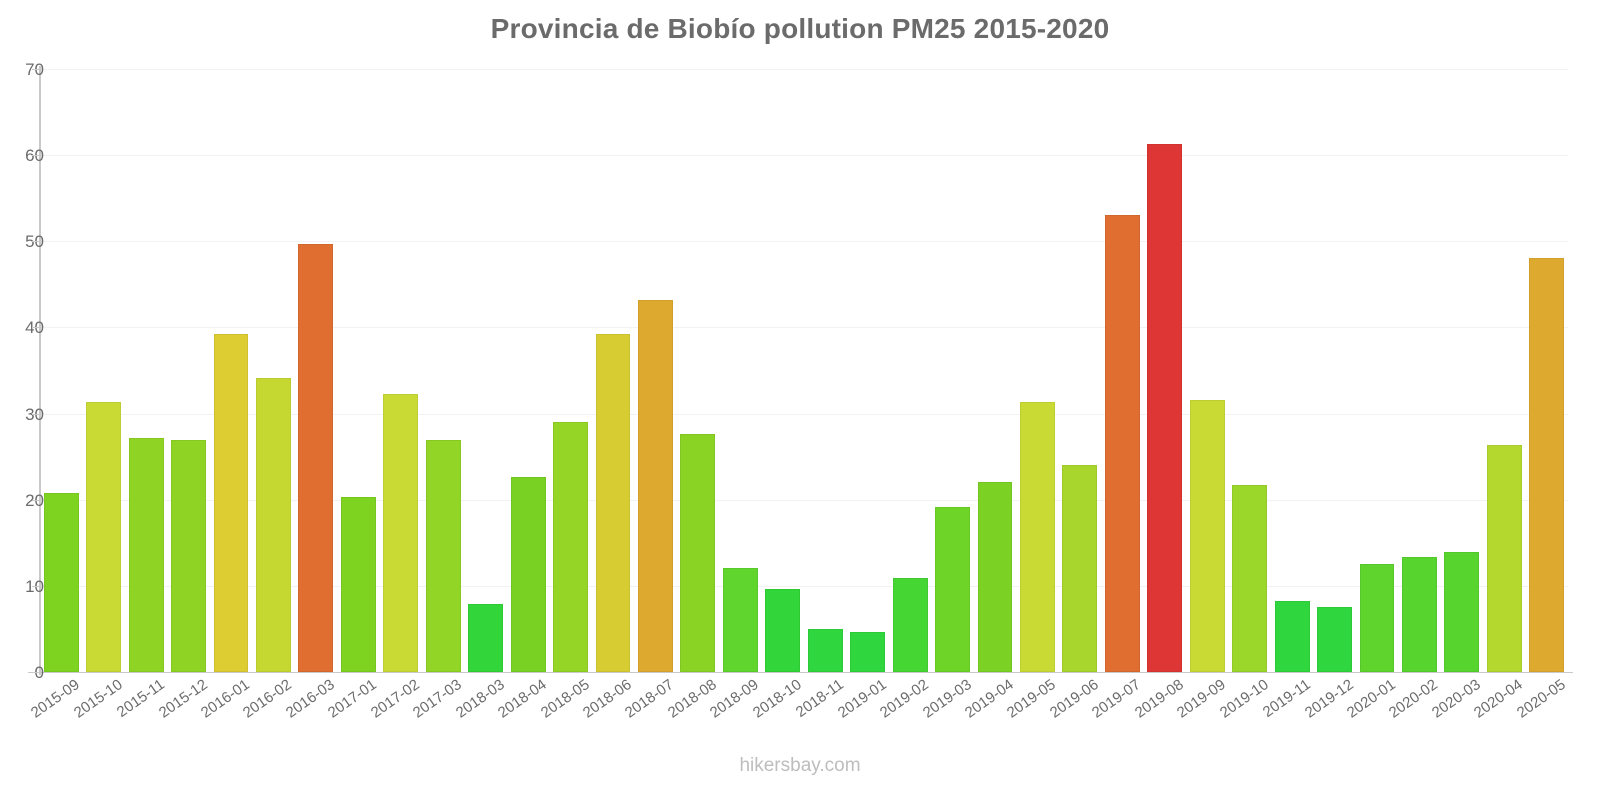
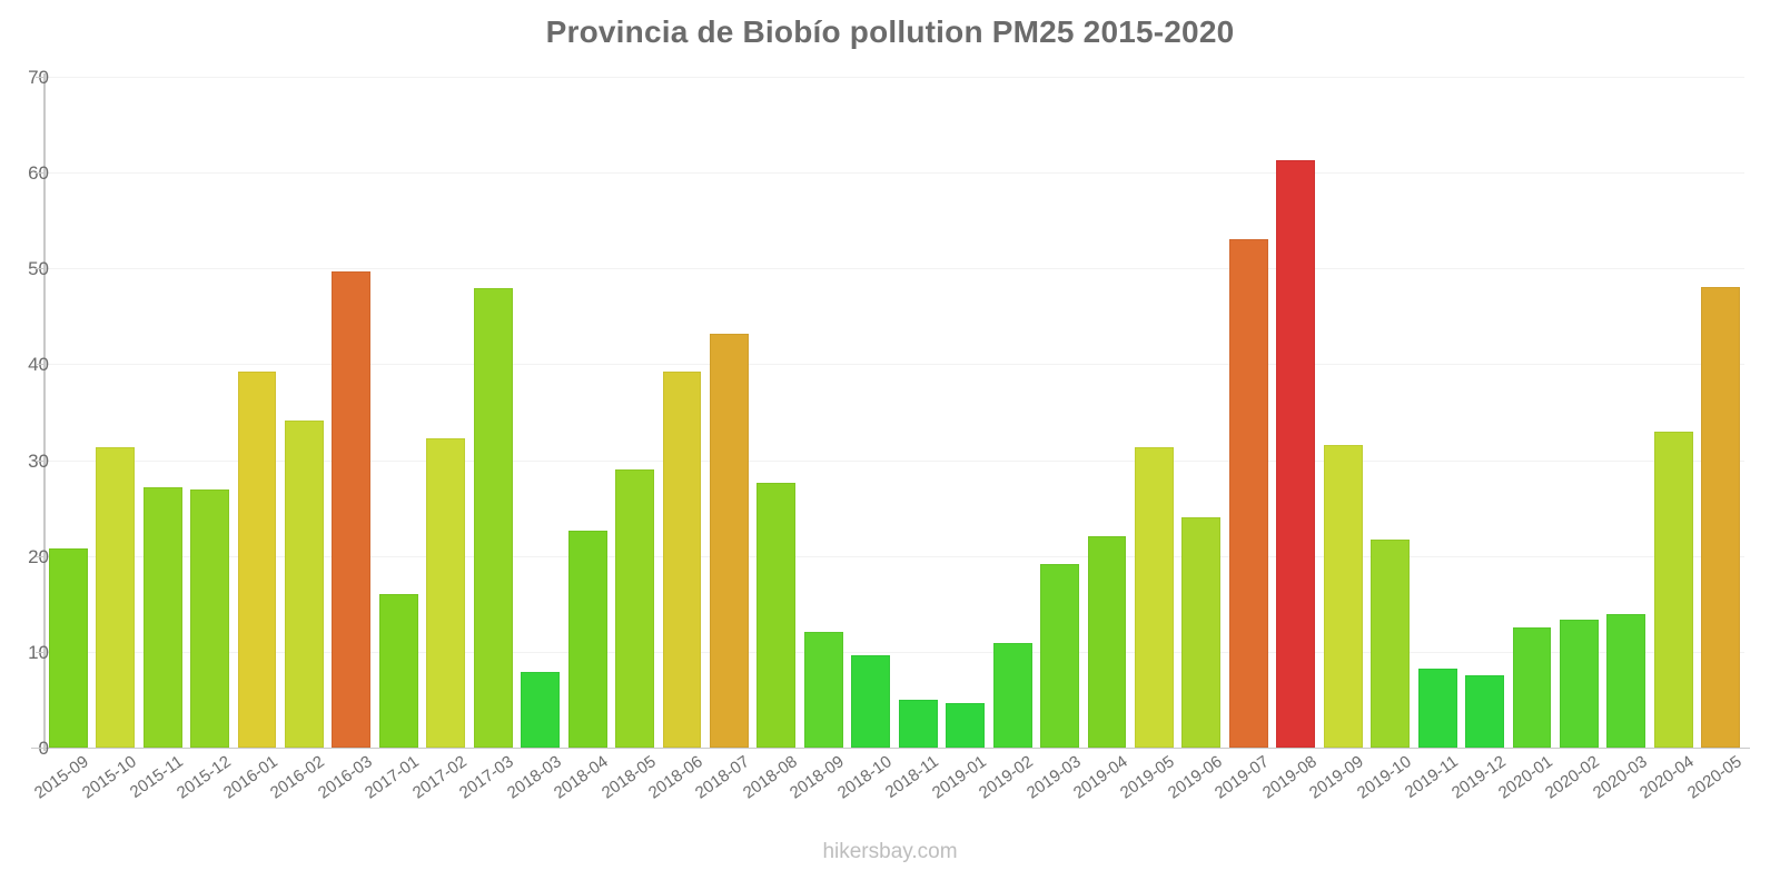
2017-01: 20 -> 16
2017-03: 27 -> 48
2020-04: 26 -> 33
